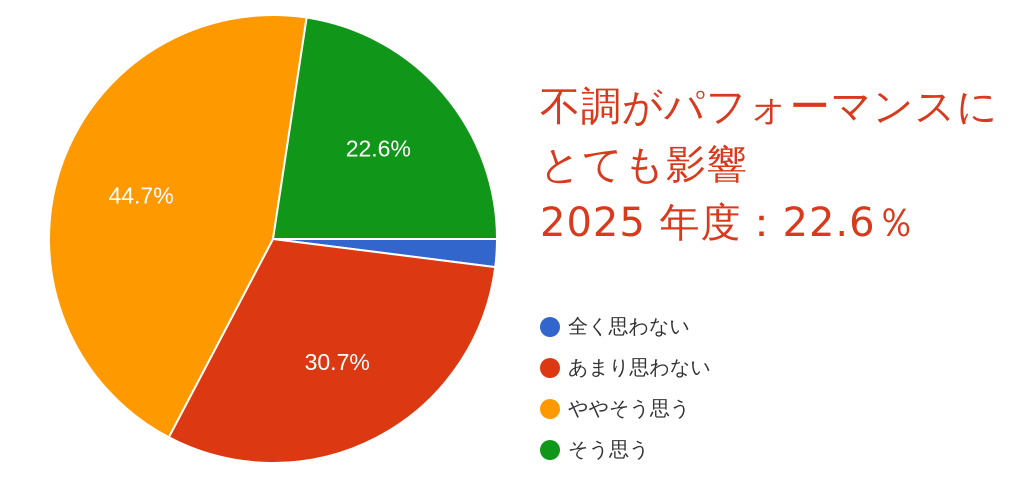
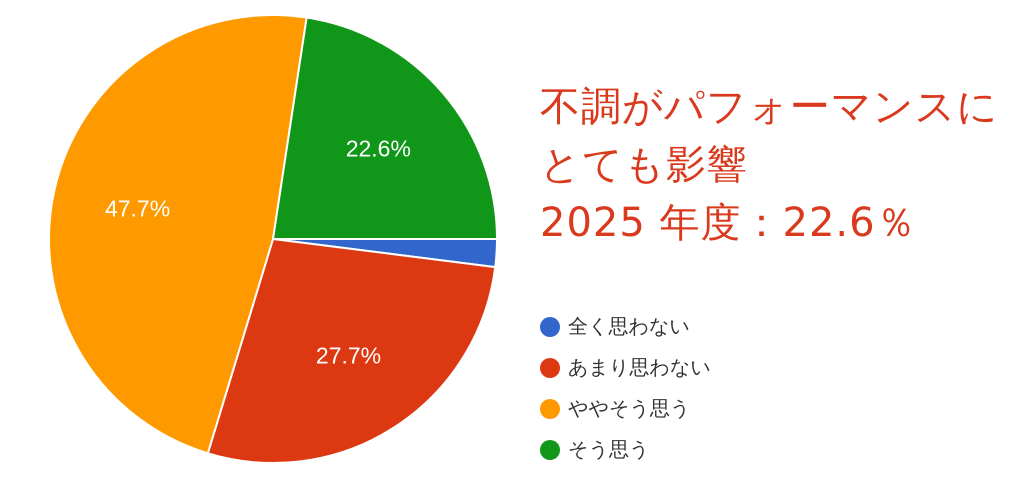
あまり思わない: 30.7% -> 27.7%
ややそう思う: 44.7% -> 47.7%
